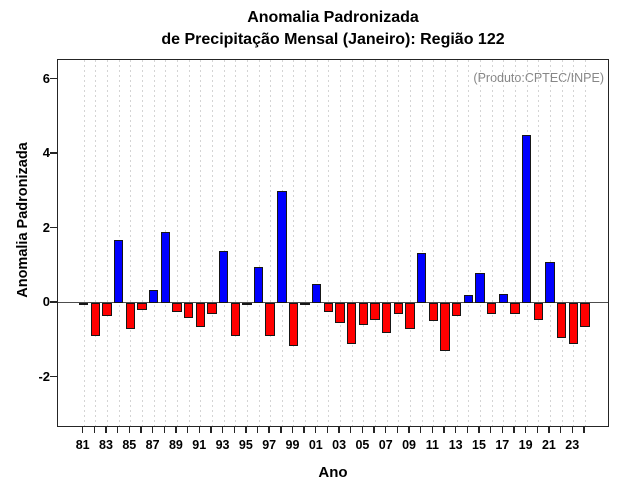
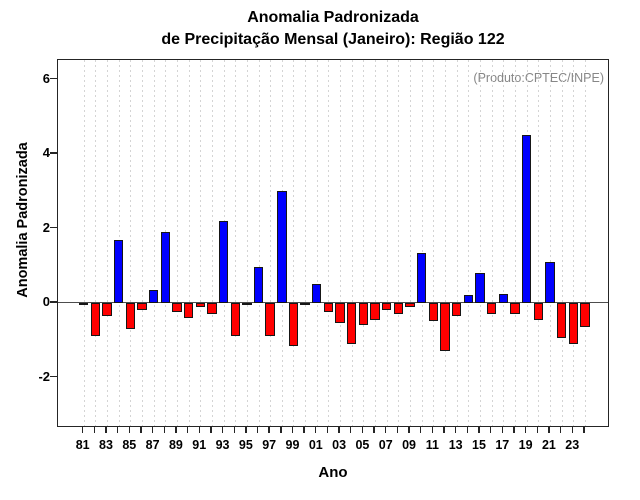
91: -0.7 -> -0.1
93: 1.4 -> 2.2
07: -0.8 -> -0.2
09: -0.7 -> -0.1
